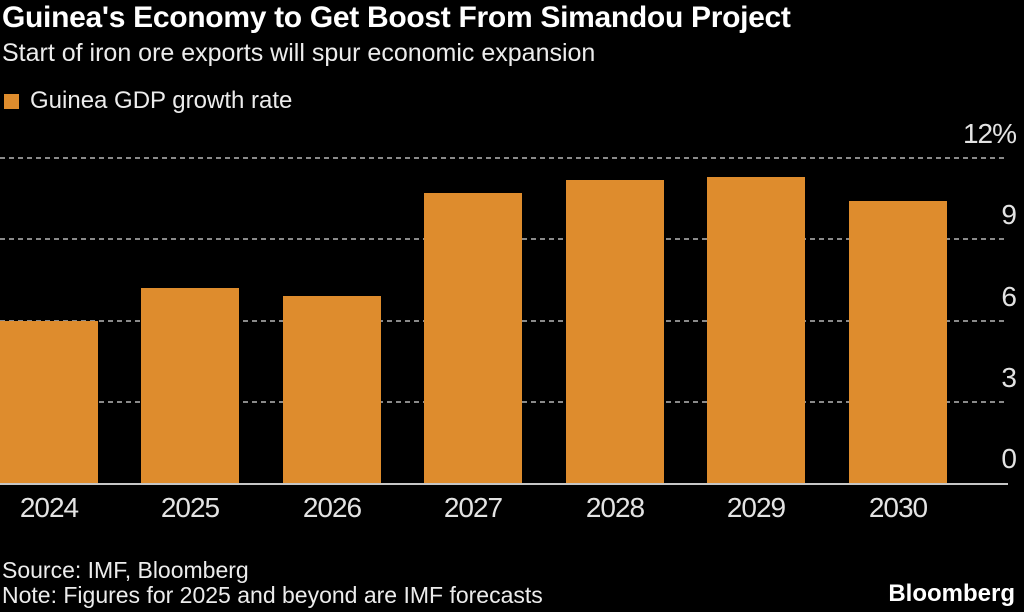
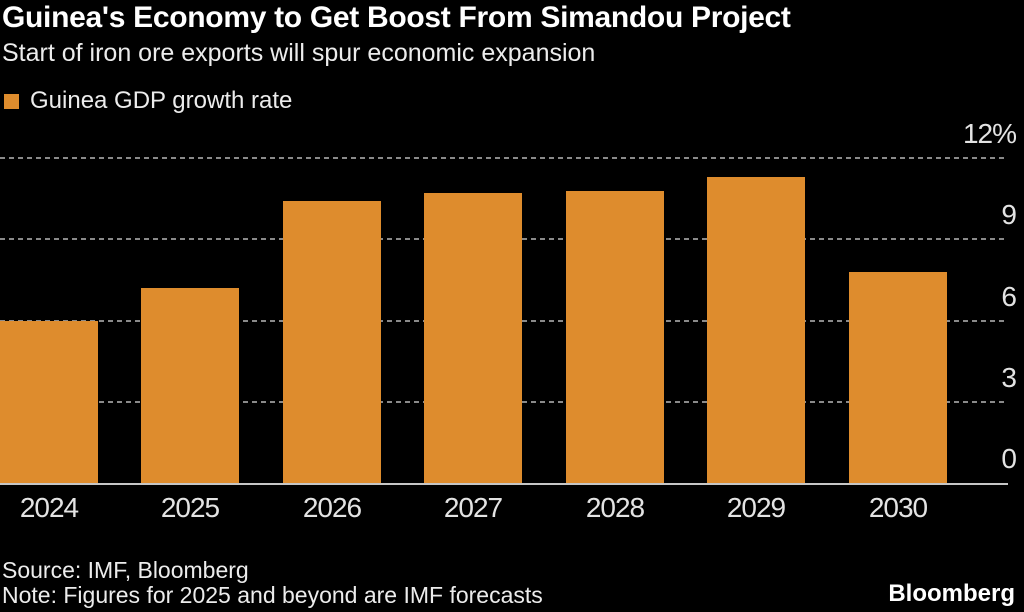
2026: 6.9% -> 10.4%
2028: 11.2% -> 10.8%
2030: 10.4% -> 7.8%
